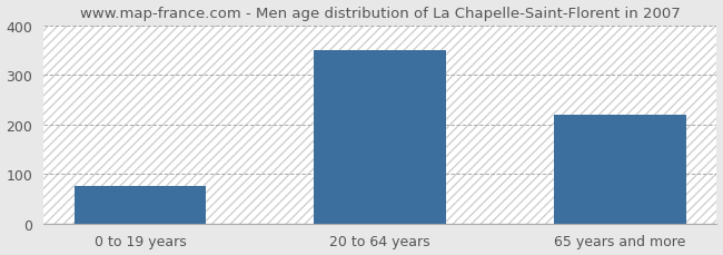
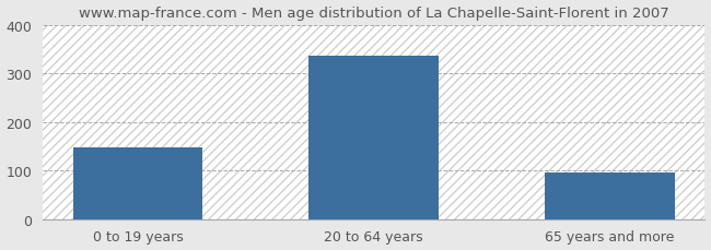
0 to 19 years: 75 -> 148
20 to 64 years: 350 -> 336
65 years and more: 220 -> 96
